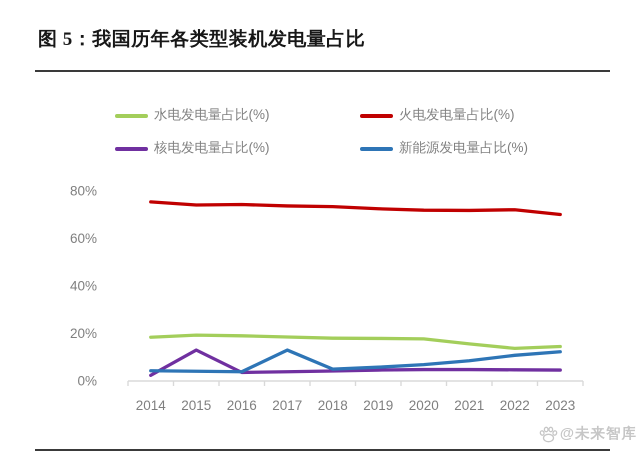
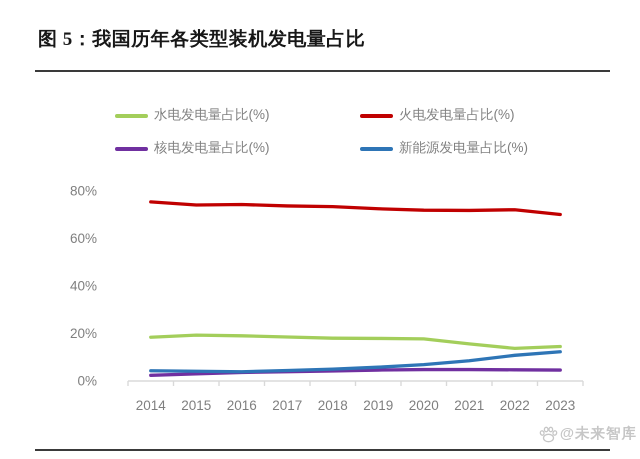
核电发电量占比(%)/2015: 13% -> 3%
新能源发电量占比(%)/2017: 13% -> 4%
